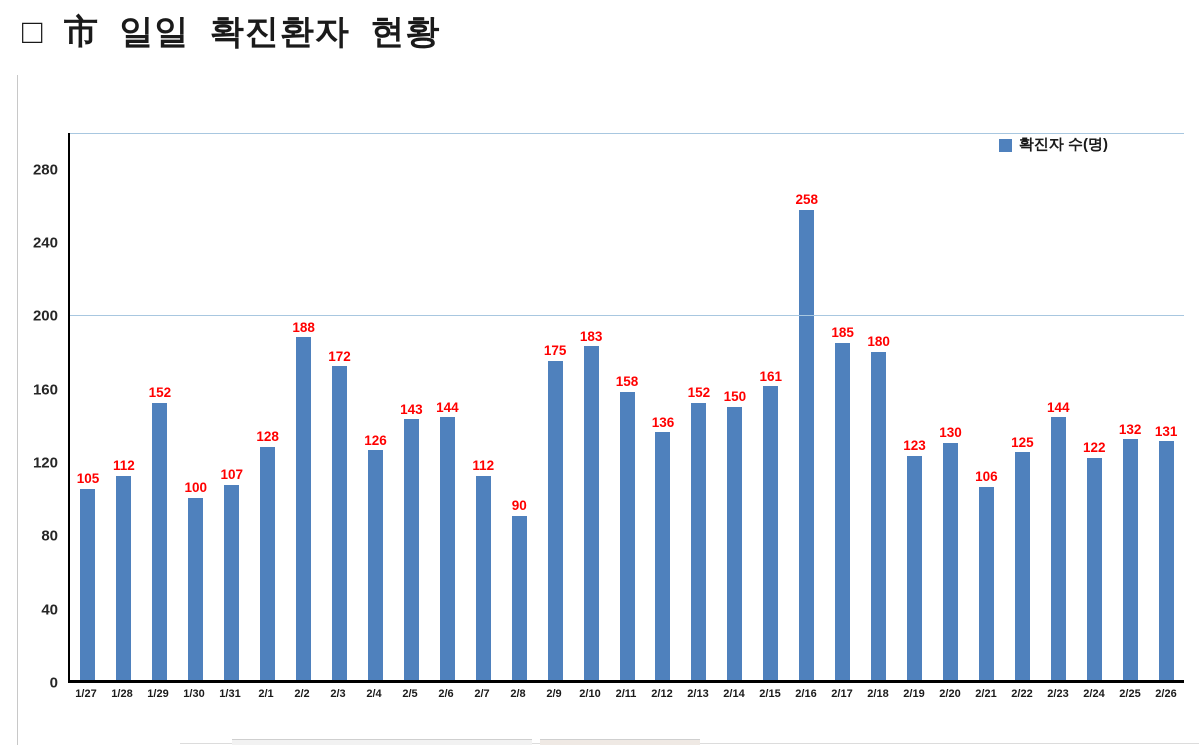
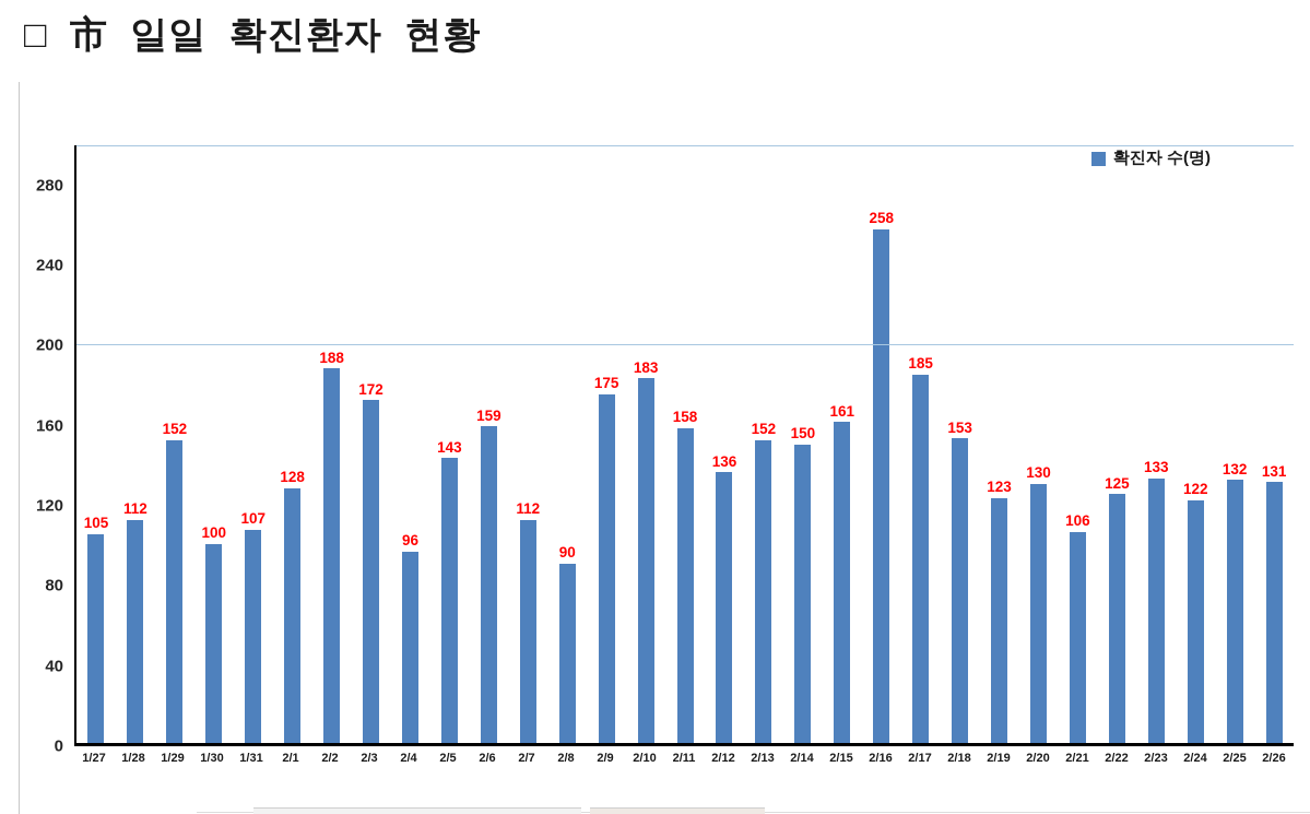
2/4: 126 -> 96
2/6: 144 -> 159
2/18: 180 -> 153
2/23: 144 -> 133
